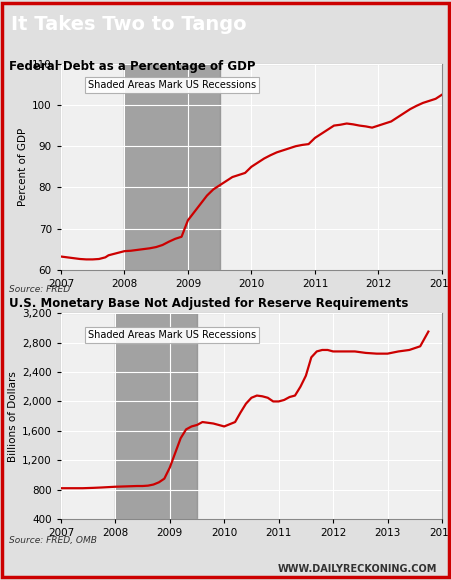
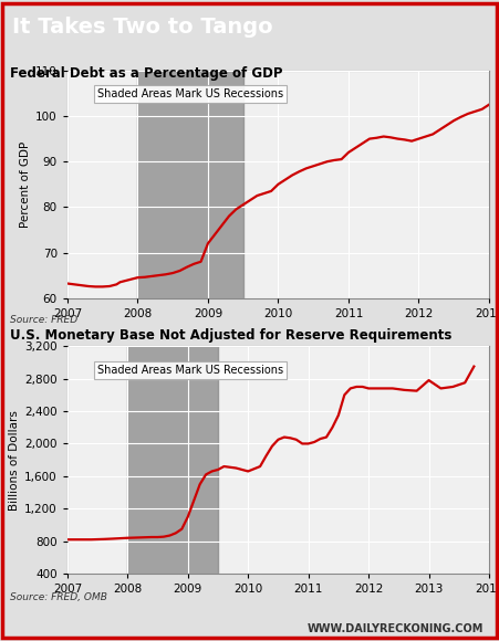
2013: 2,650 -> 2,780
